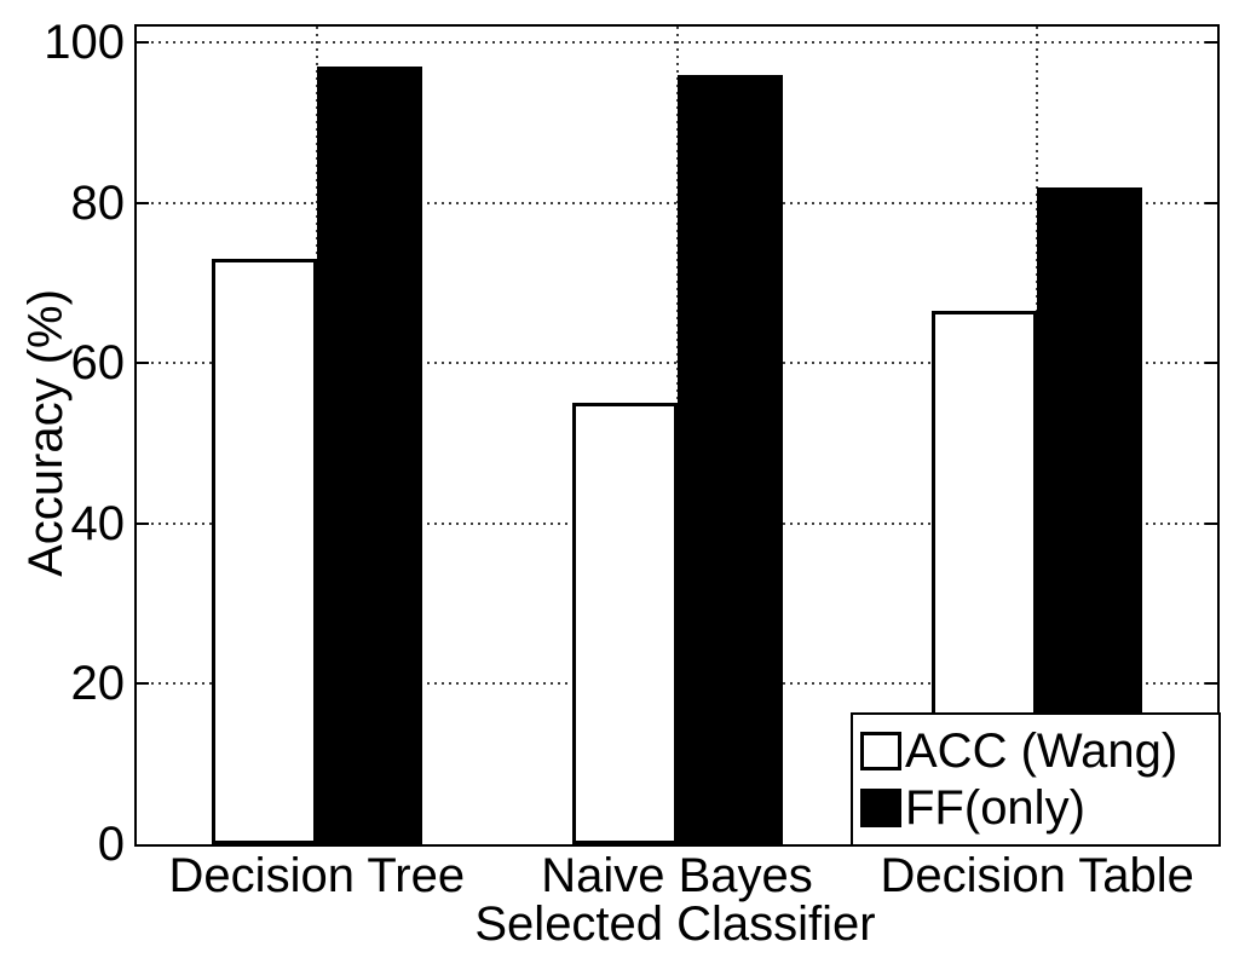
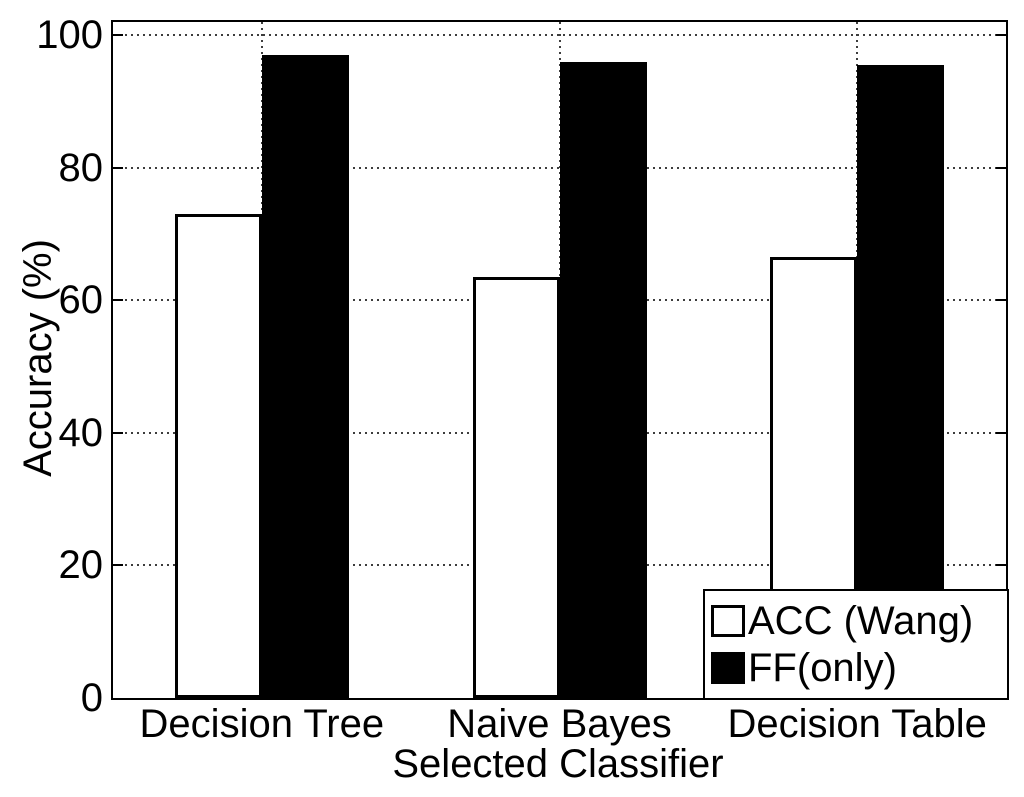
ACC (Wang)/Naive Bayes: 55 -> 64
FF(only)/Decision Table: 82 -> 96
